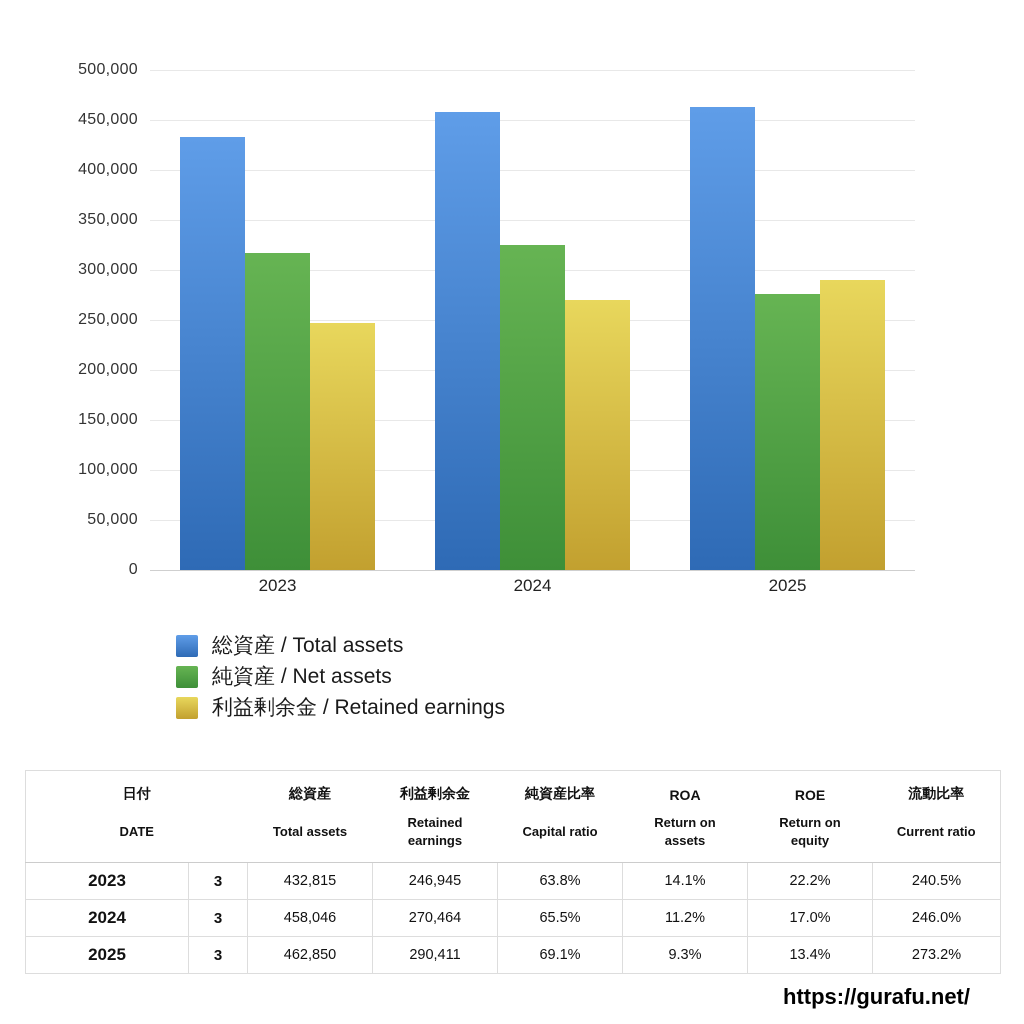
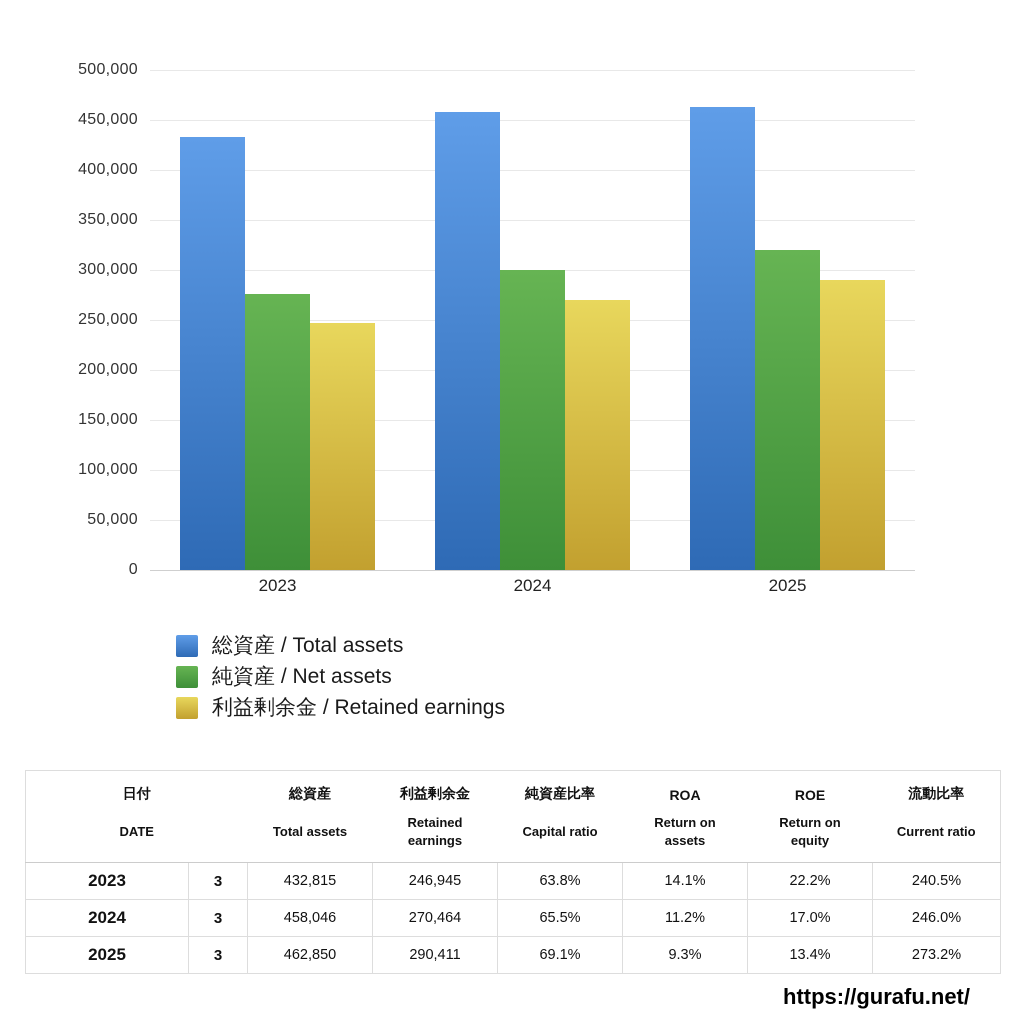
純資産 / Net assets/2023: 317000 -> 276000
純資産 / Net assets/2024: 325000 -> 300000
純資産 / Net assets/2025: 276000 -> 320000
